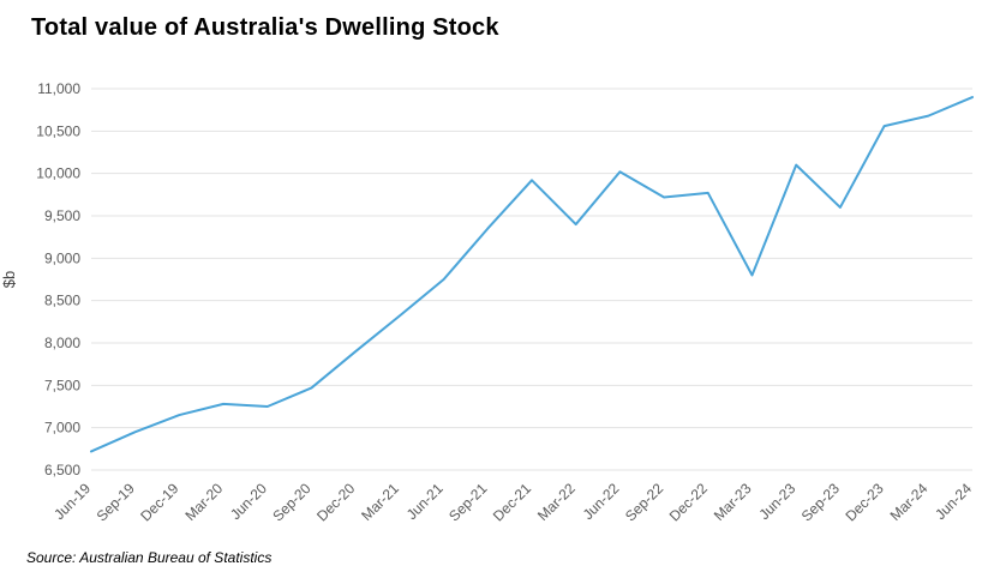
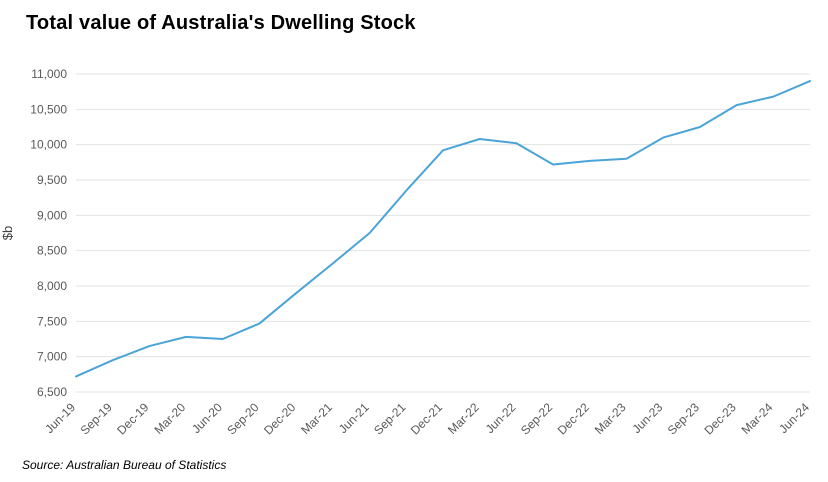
Mar-22: 9400 -> 10100
Mar-23: 8800 -> 9800
Sep-23: 9600 -> 10200
